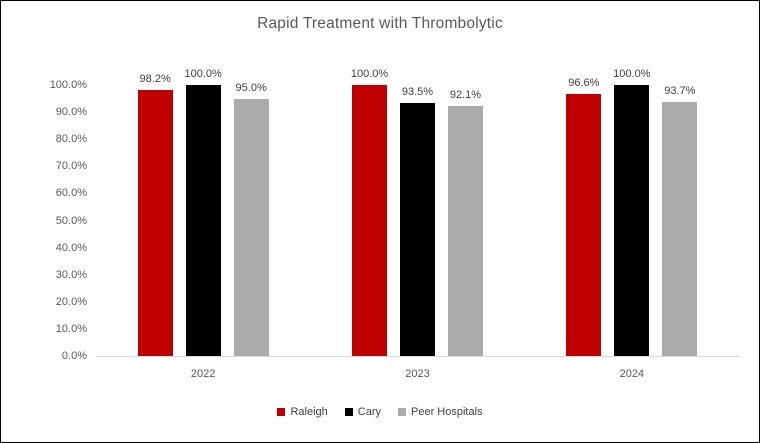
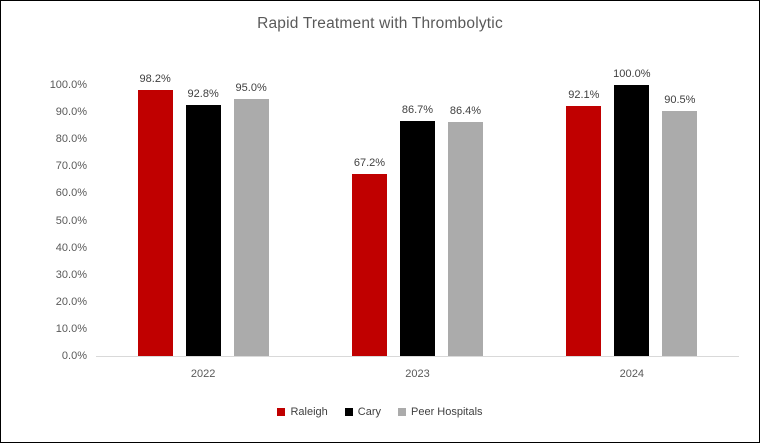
Cary/2022: 100.0% -> 92.8%
Raleigh/2023: 100.0% -> 67.2%
Cary/2023: 93.5% -> 86.7%
Peer Hospitals/2023: 92.1% -> 86.4%
Raleigh/2024: 96.6% -> 92.1%
Peer Hospitals/2024: 93.7% -> 90.5%
